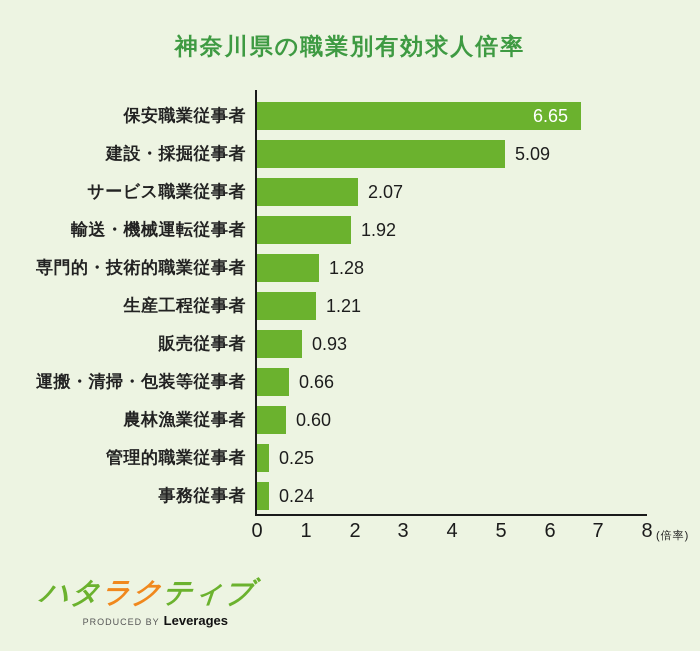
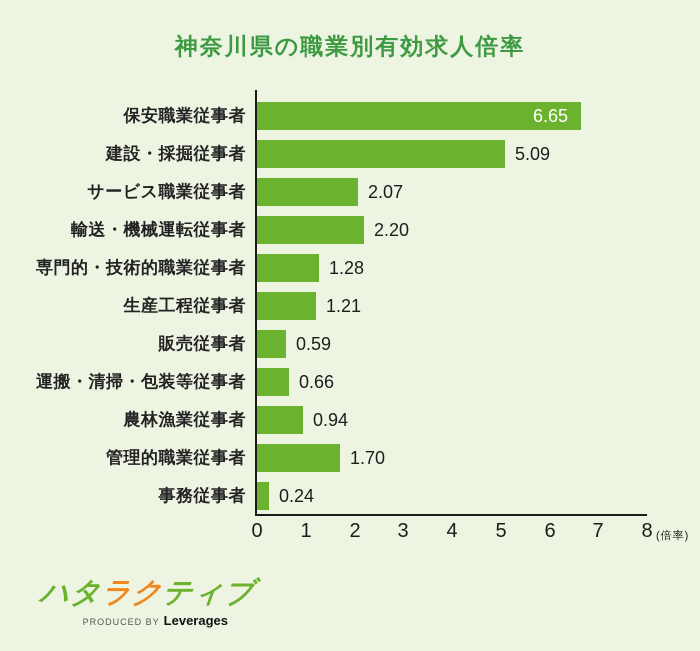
輸送・機械運転従事者: 1.92 -> 2.20
販売従事者: 0.93 -> 0.59
農林漁業従事者: 0.60 -> 0.94
管理的職業従事者: 0.25 -> 1.70
